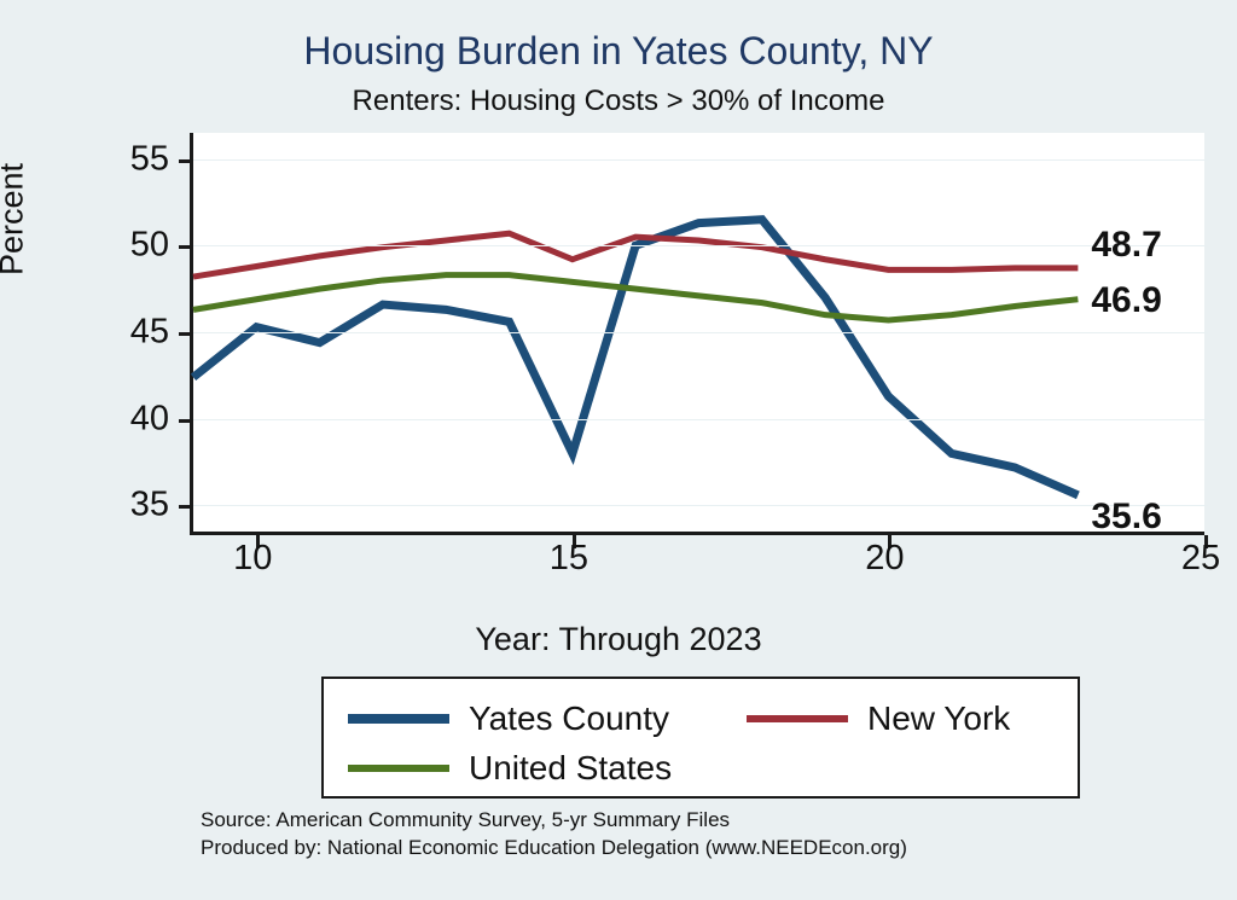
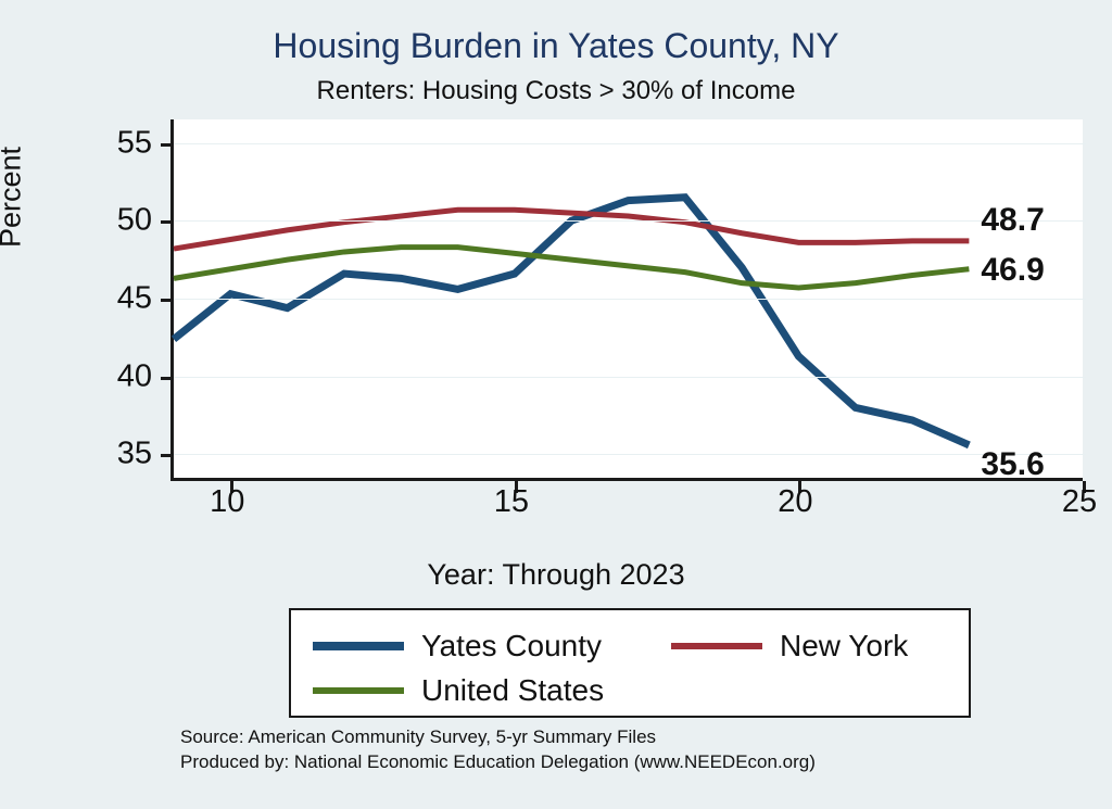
Yates County/15: 38.0 -> 46.6
New York/15: 49.2 -> 50.7
